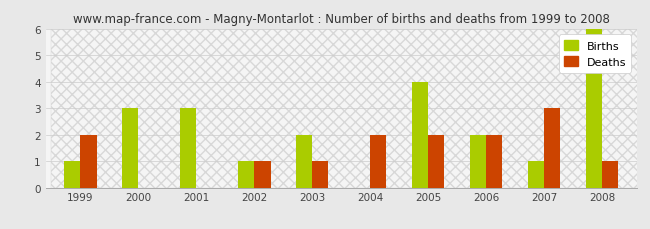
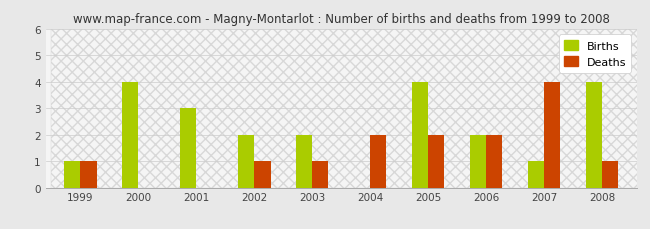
Deaths/1999: 2 -> 1
Births/2000: 3 -> 4
Births/2002: 1 -> 2
Deaths/2007: 3 -> 4
Births/2008: 6 -> 4
